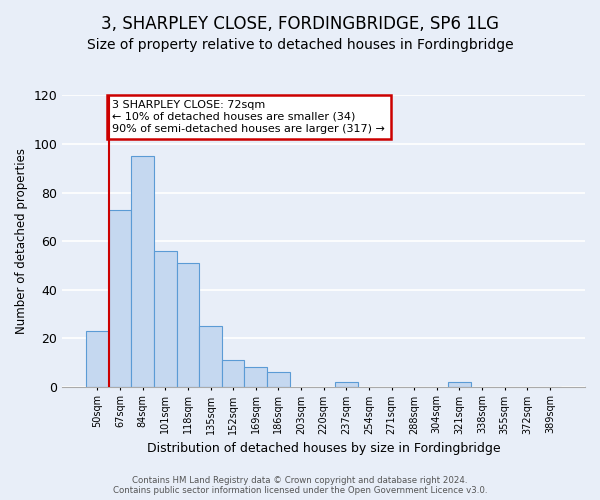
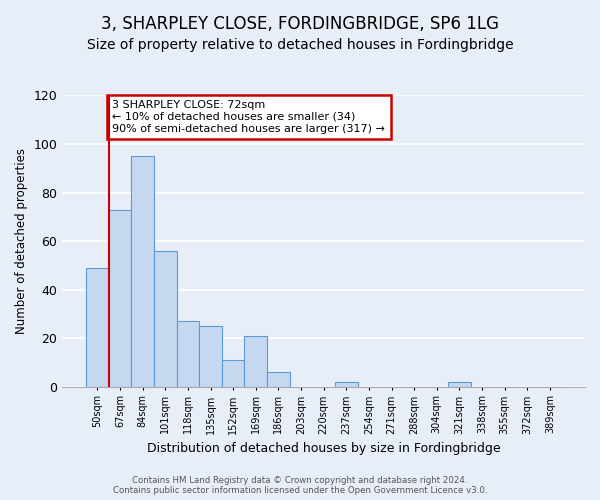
50sqm: 23 -> 49
118sqm: 51 -> 27
169sqm: 8 -> 21
